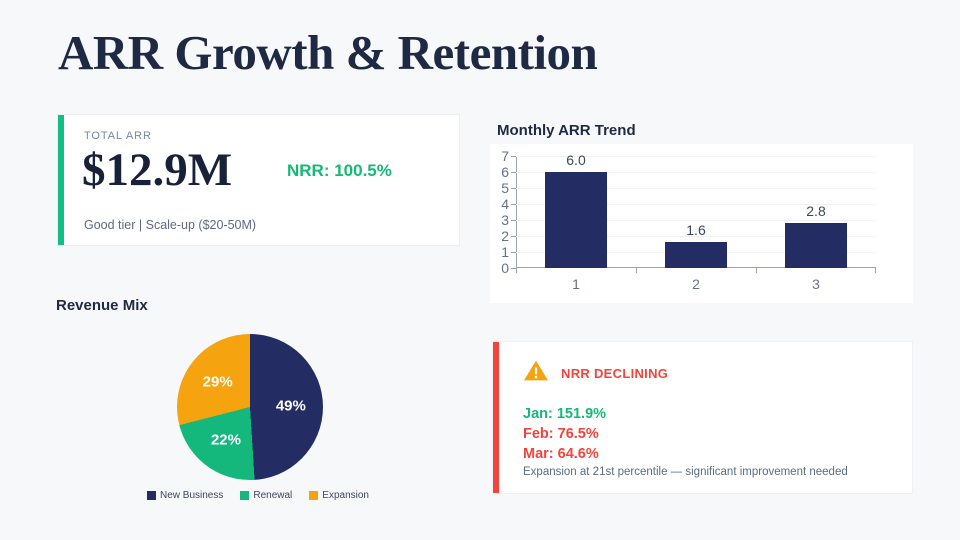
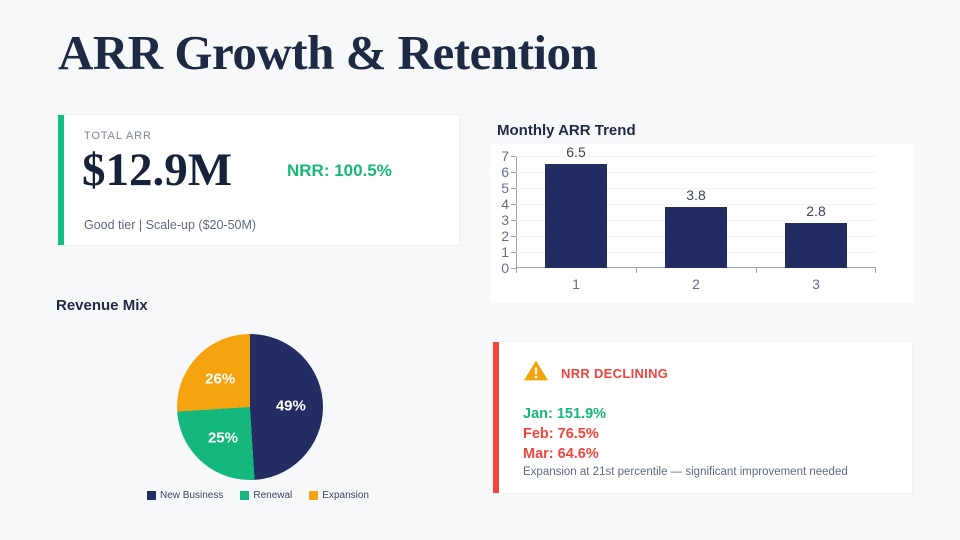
Monthly ARR Trend/1: 6.0 -> 6.5
Monthly ARR Trend/2: 1.6 -> 3.8
Revenue Mix/Renewal: 22% -> 25%
Revenue Mix/Expansion: 29% -> 26%
